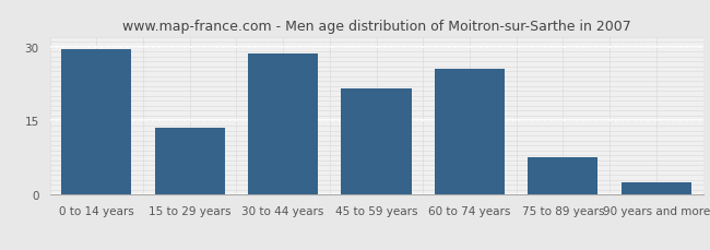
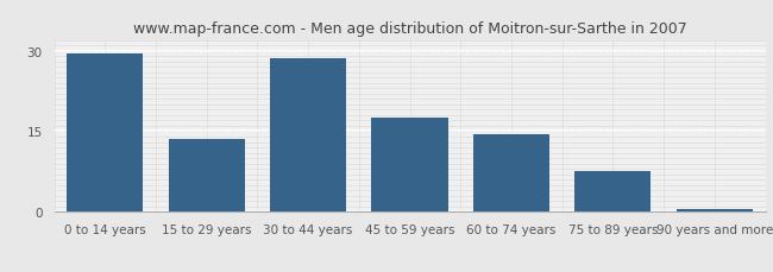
45 to 59 years: 21.5 -> 17.5
60 to 74 years: 25.5 -> 14.5
90 years and more: 2.5 -> 0.5
